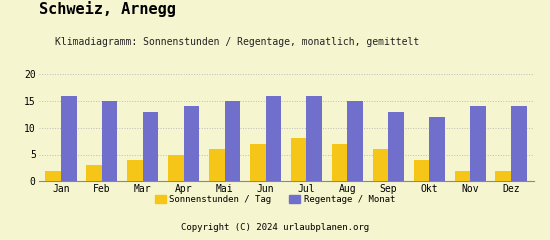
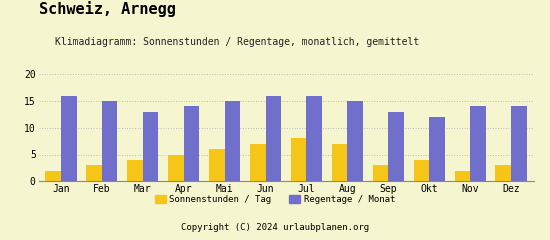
Sonnenstunden / Tag/Sep: 6 -> 3
Sonnenstunden / Tag/Dez: 2 -> 3
